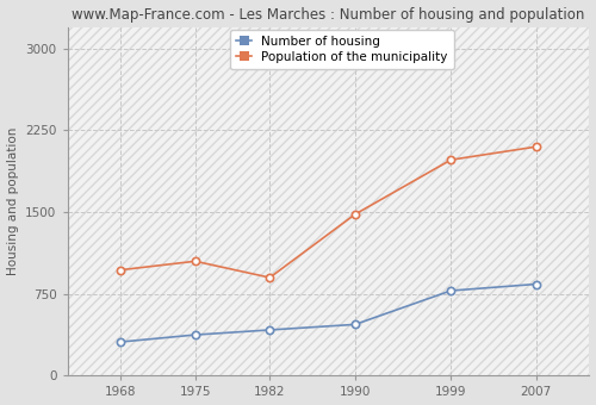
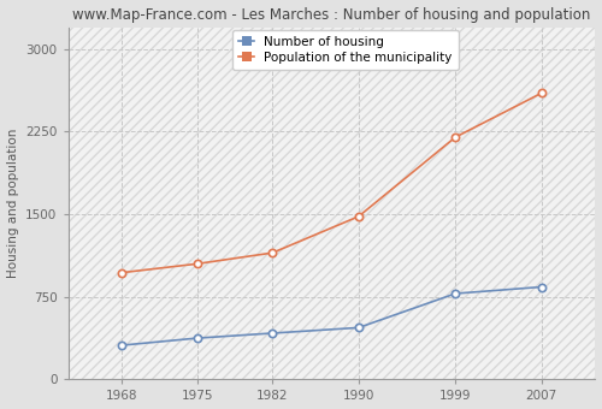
Population of the municipality/1982: 900 -> 1150
Population of the municipality/1999: 1980 -> 2200
Population of the municipality/2007: 2100 -> 2600
